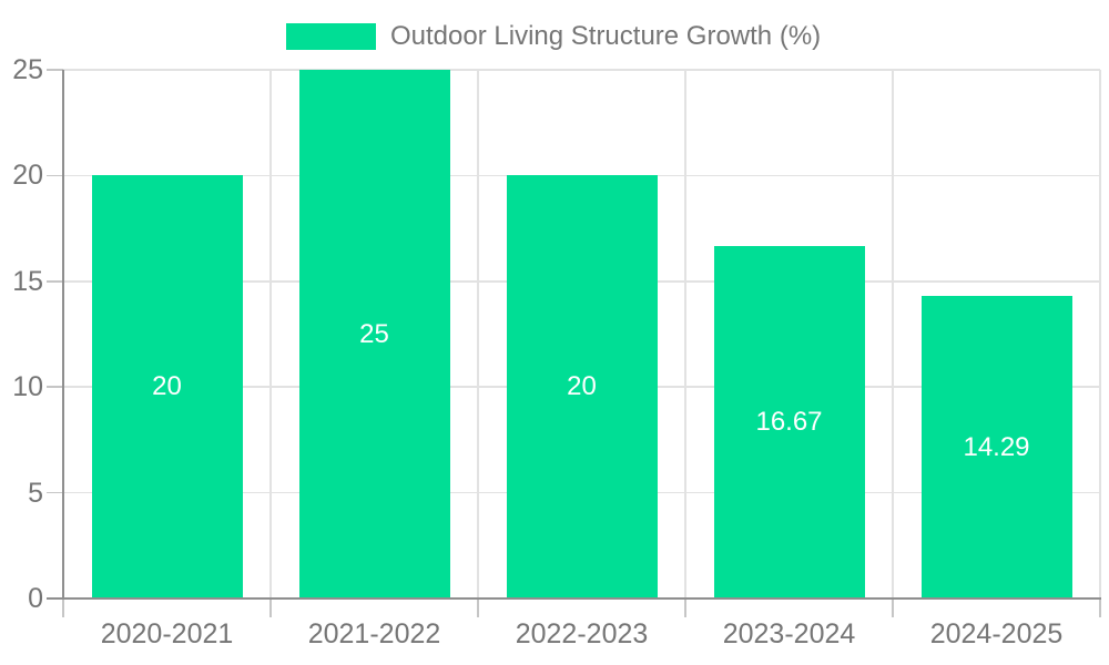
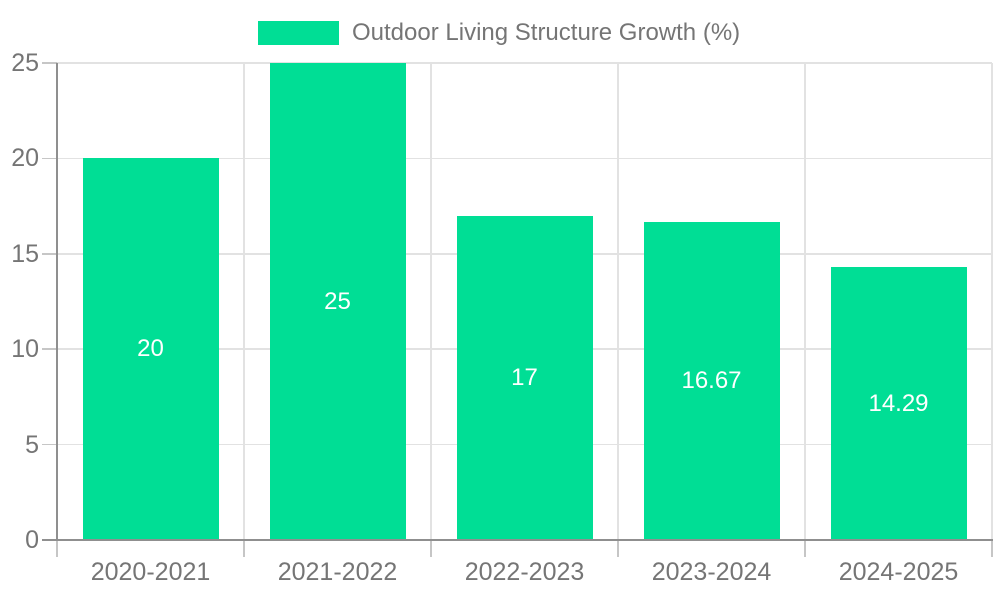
2022-2023: 20 -> 17
